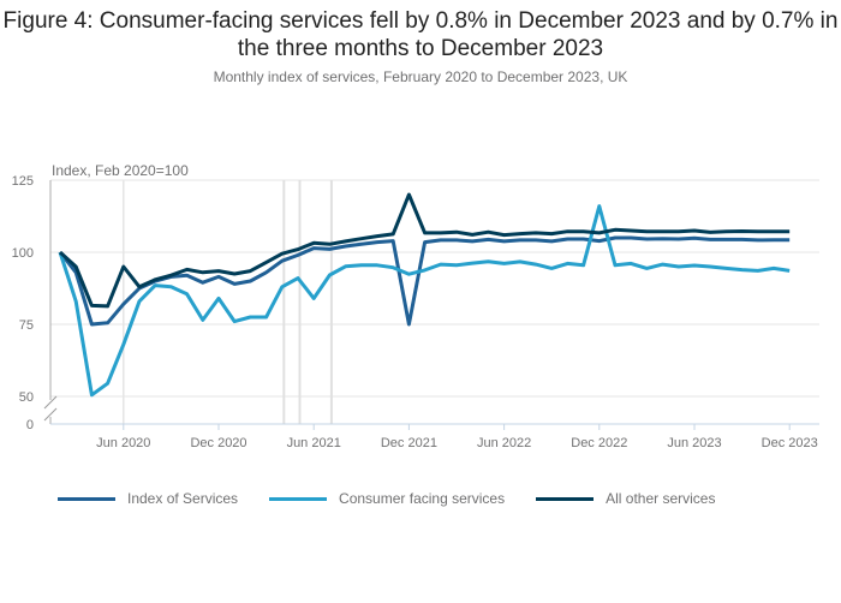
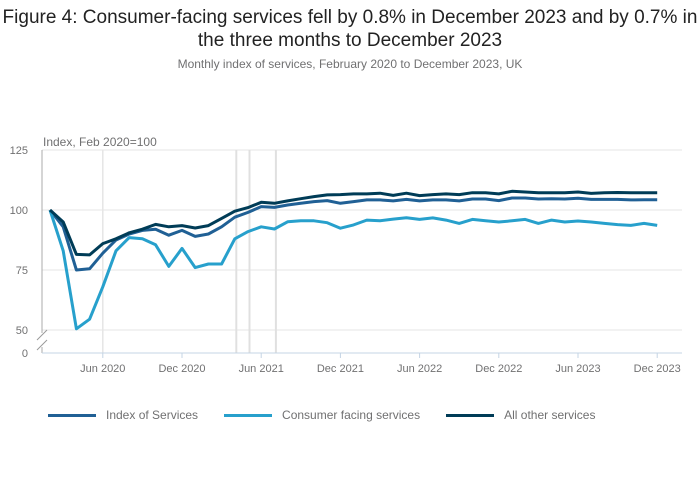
All other services/Jun 2020: 95 -> 86
Consumer facing services/Jun 2021: 84 -> 93
Index of Services/Dec 2021: 75 -> 103
All other services/Dec 2021: 120 -> 106
Consumer facing services/Dec 2022: 116 -> 95
